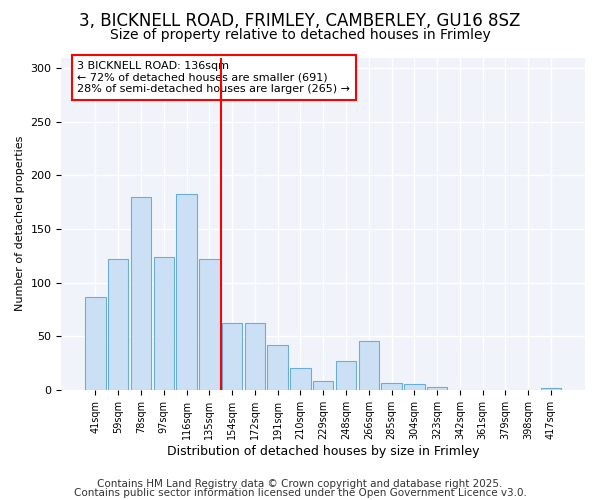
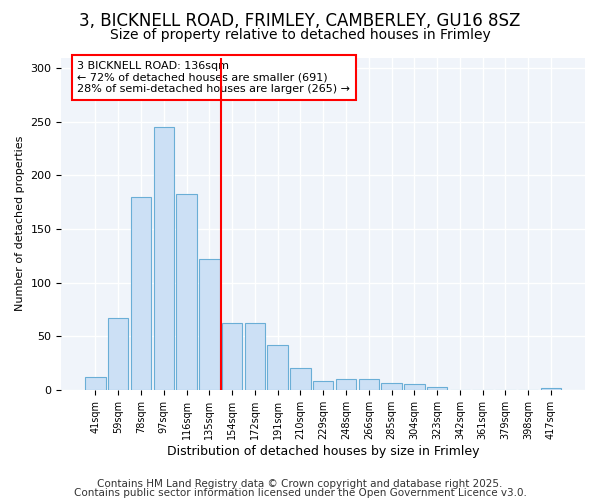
41sqm: 87 -> 12
59sqm: 122 -> 67
97sqm: 124 -> 245
248sqm: 27 -> 10
266sqm: 46 -> 10
